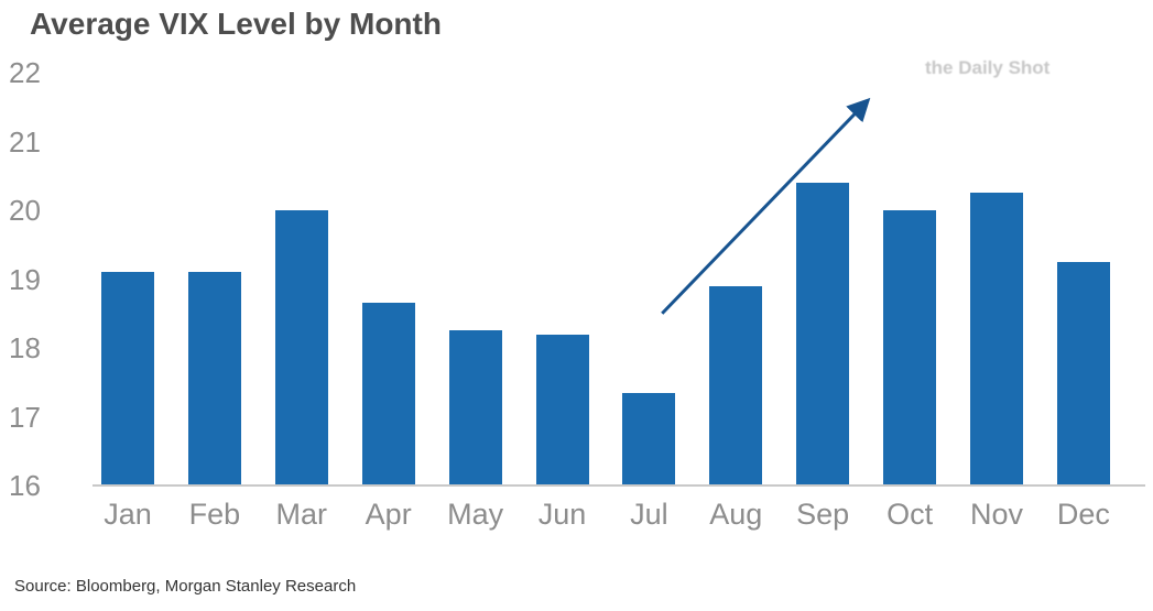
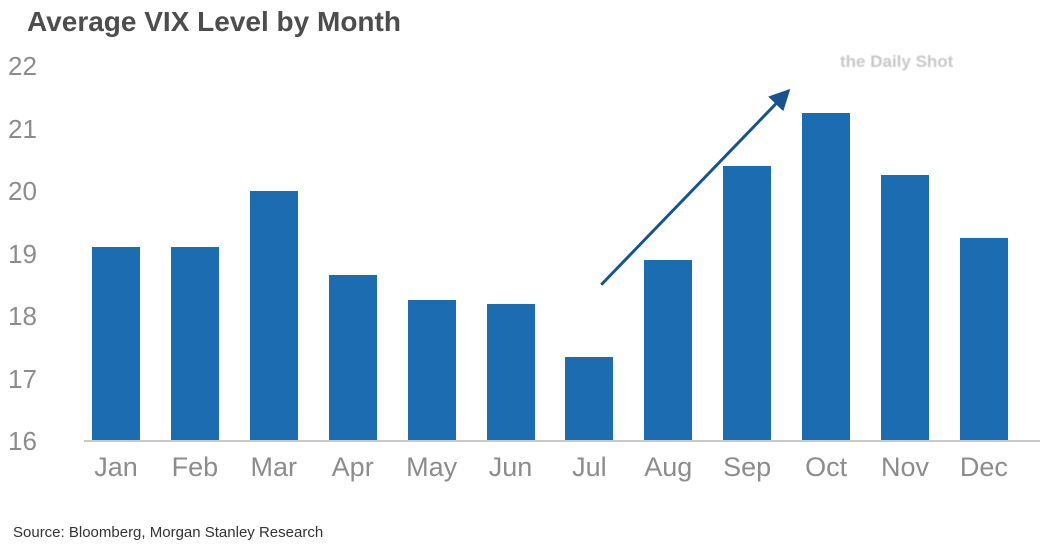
Oct: 20.0 -> 21.2
